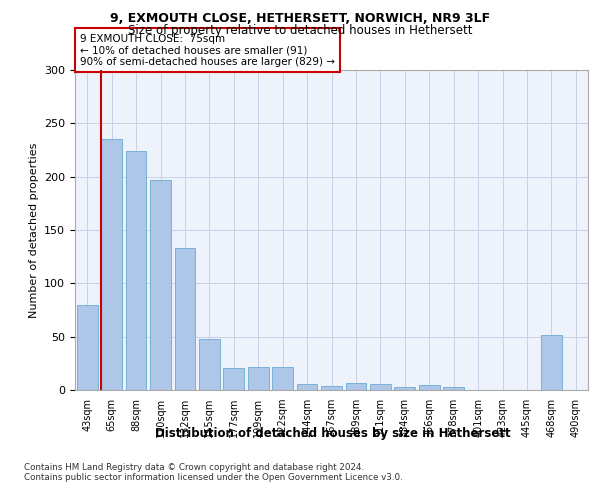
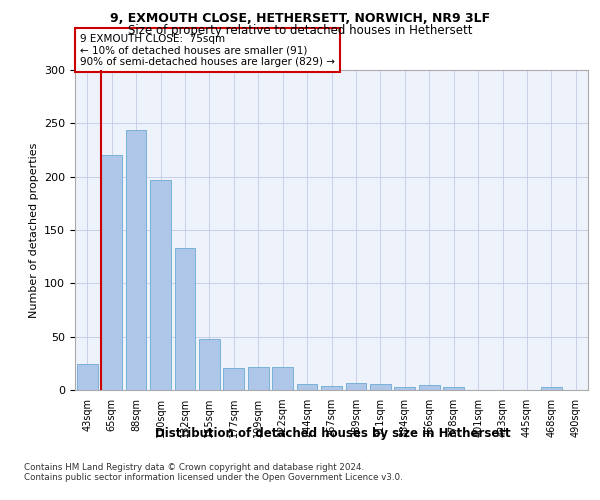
43sqm: 80 -> 24
65sqm: 235 -> 220
88sqm: 224 -> 244
468sqm: 52 -> 3
